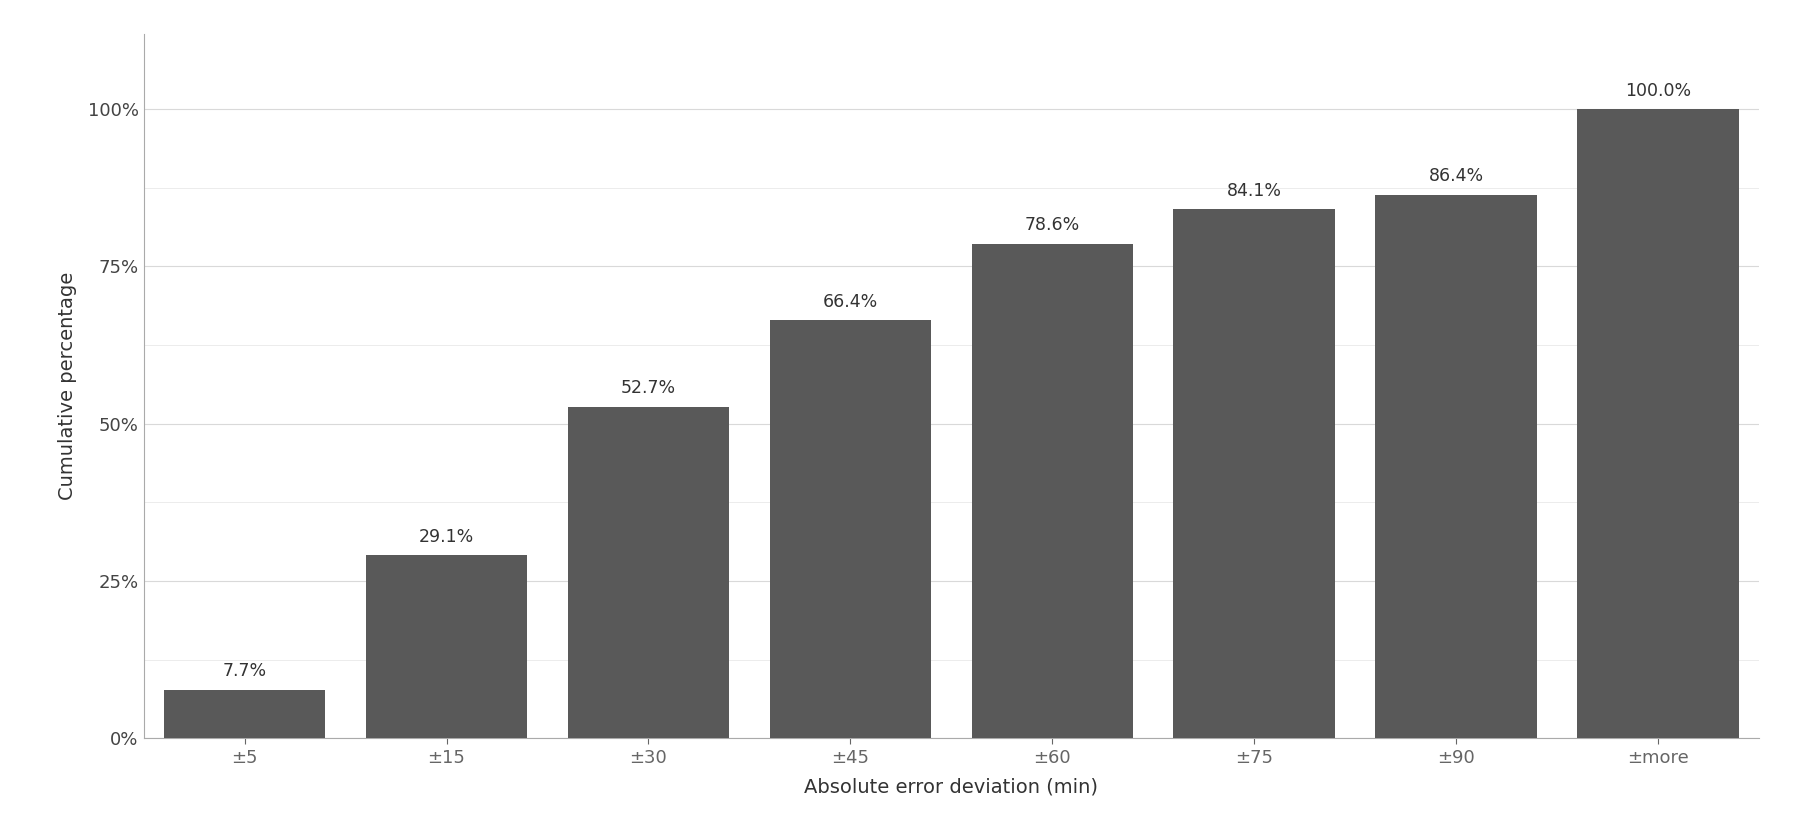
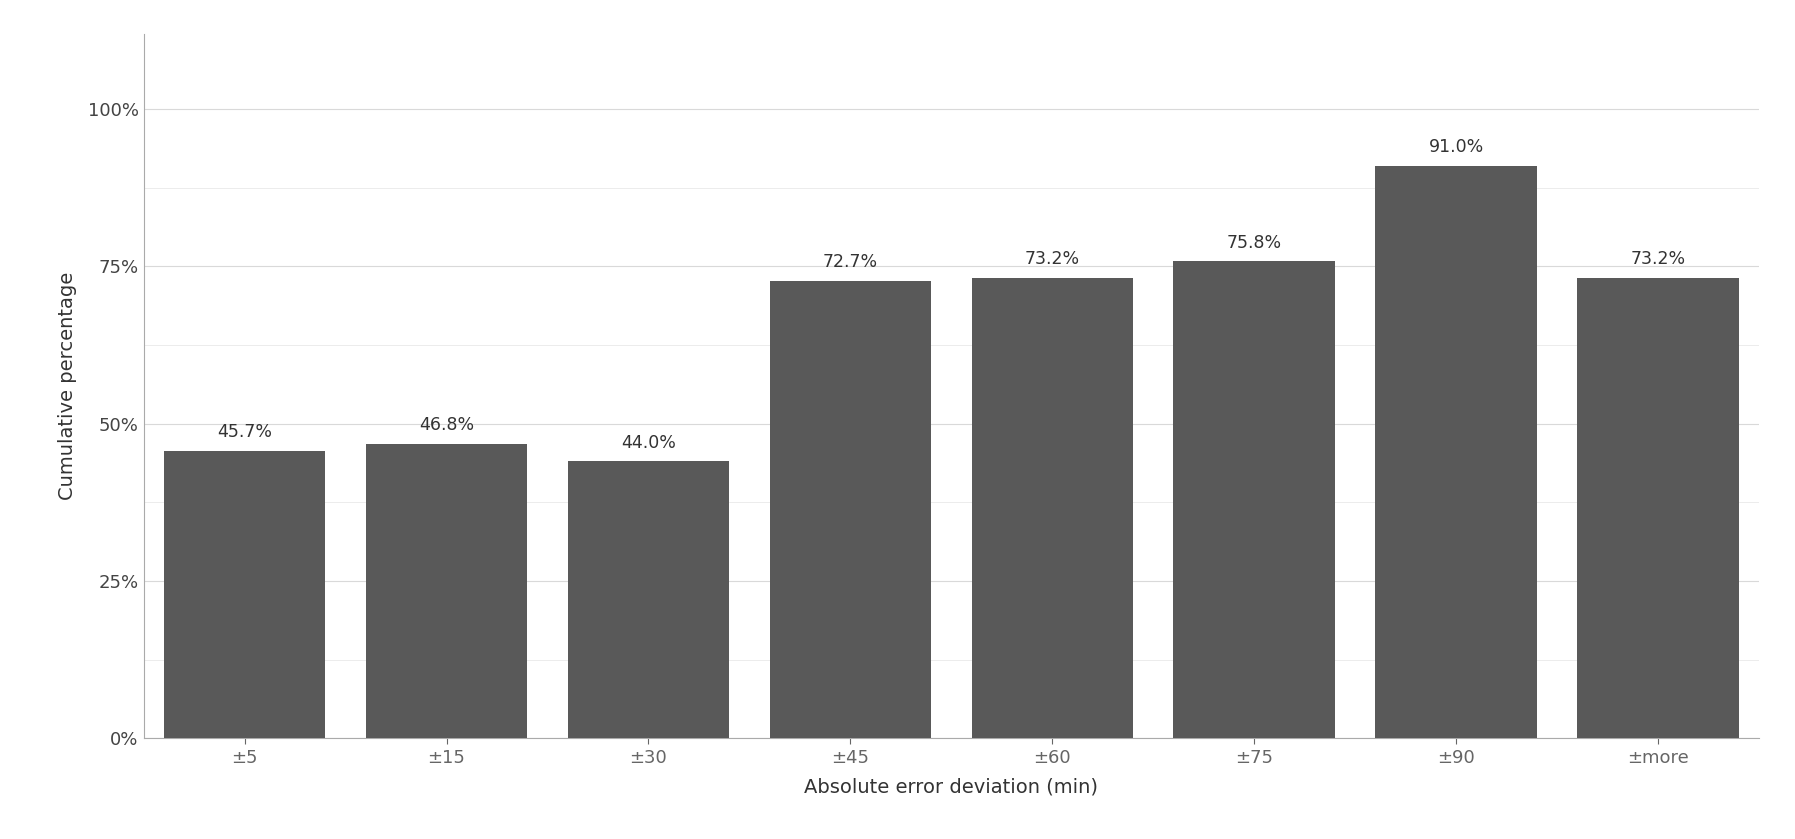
±5: 7.7% -> 45.7%
±15: 29.1% -> 46.8%
±30: 52.7% -> 44.0%
±45: 66.4% -> 72.7%
±60: 78.6% -> 73.2%
±75: 84.1% -> 75.8%
±90: 86.4% -> 91.0%
±more: 100.0% -> 73.2%
